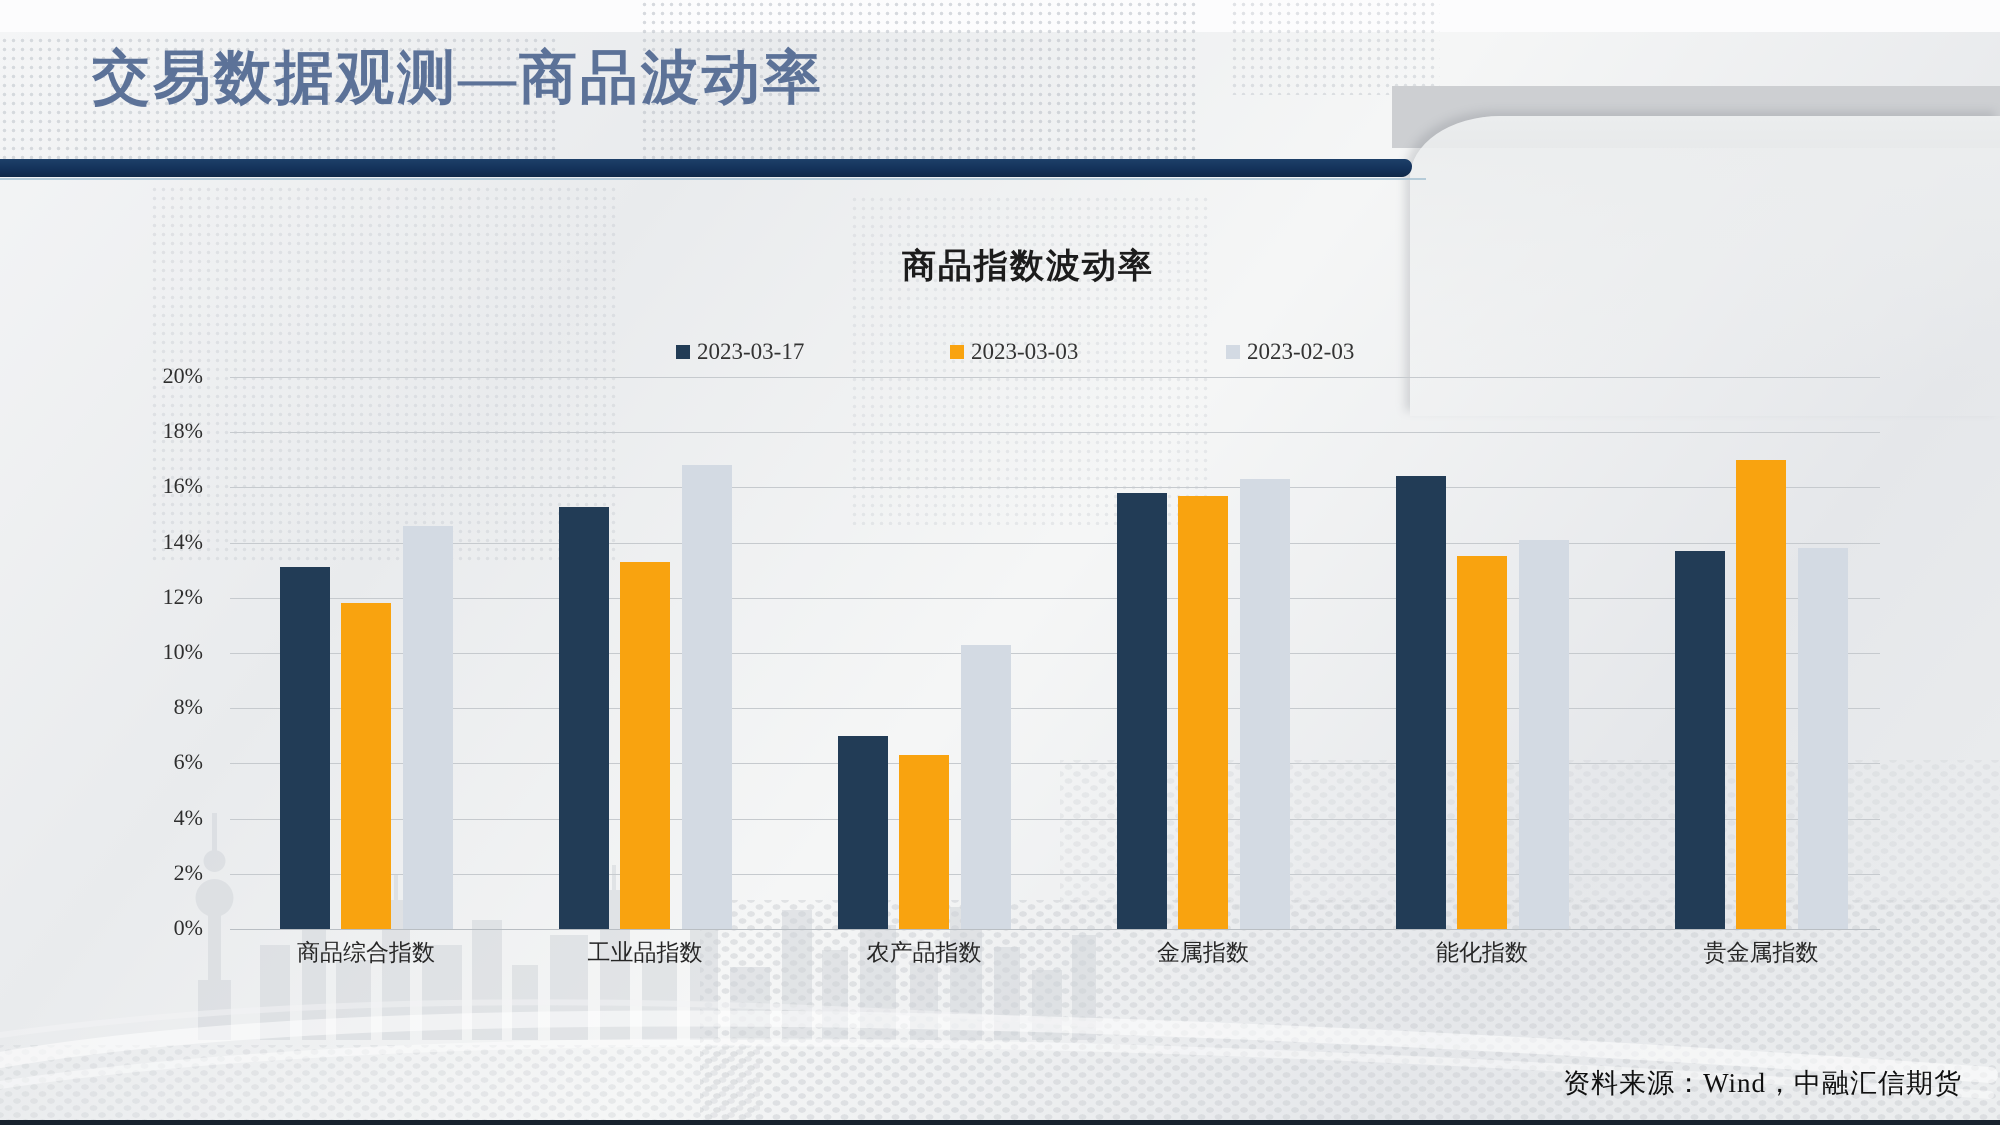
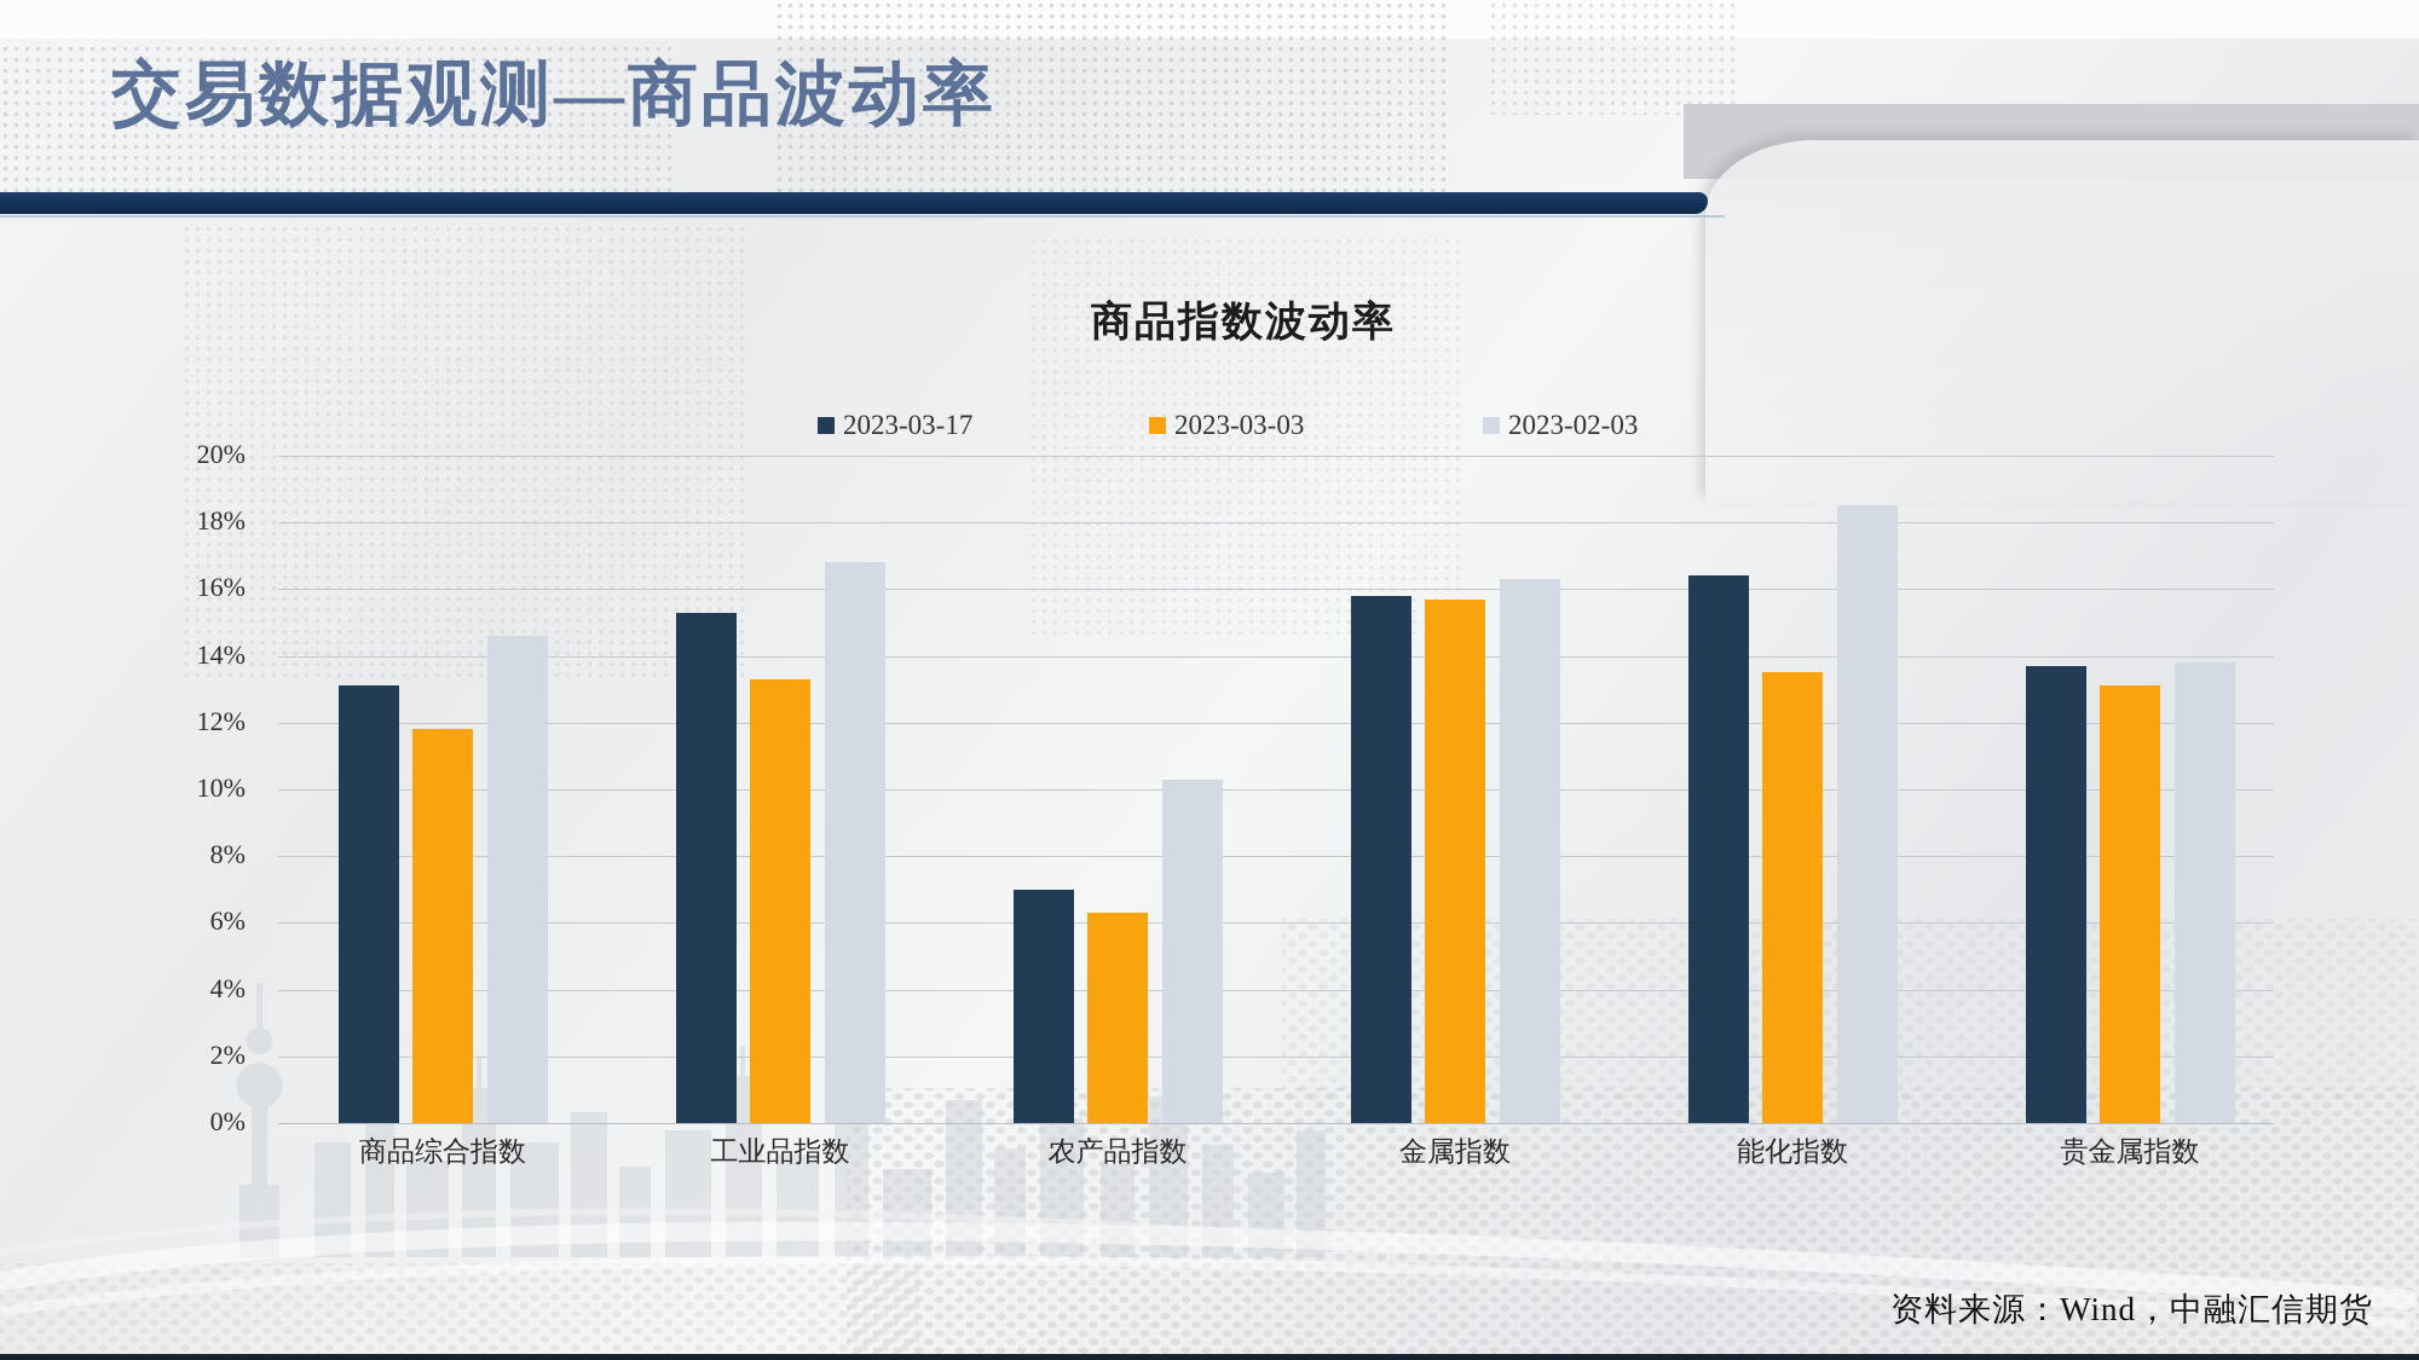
2023-02-03/能化指数: 14.1% -> 18.5%
2023-03-03/贵金属指数: 17.0% -> 13.1%
